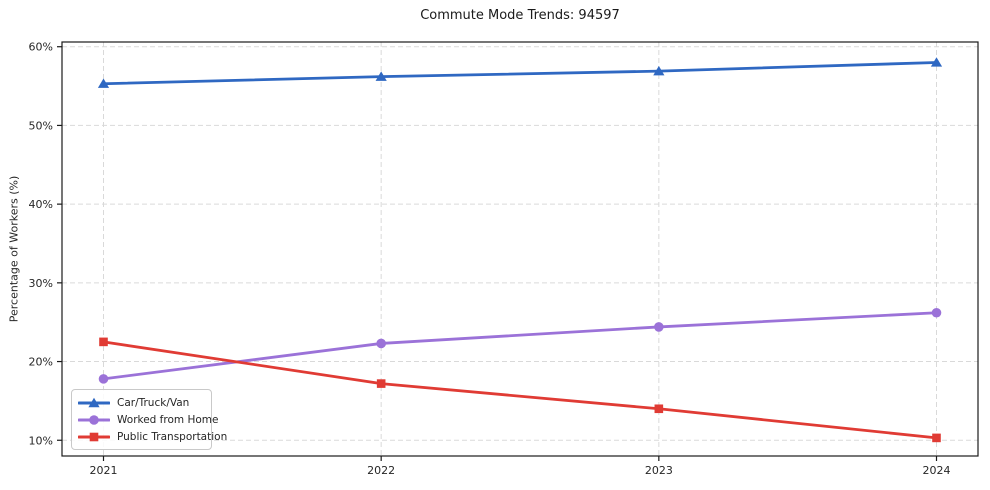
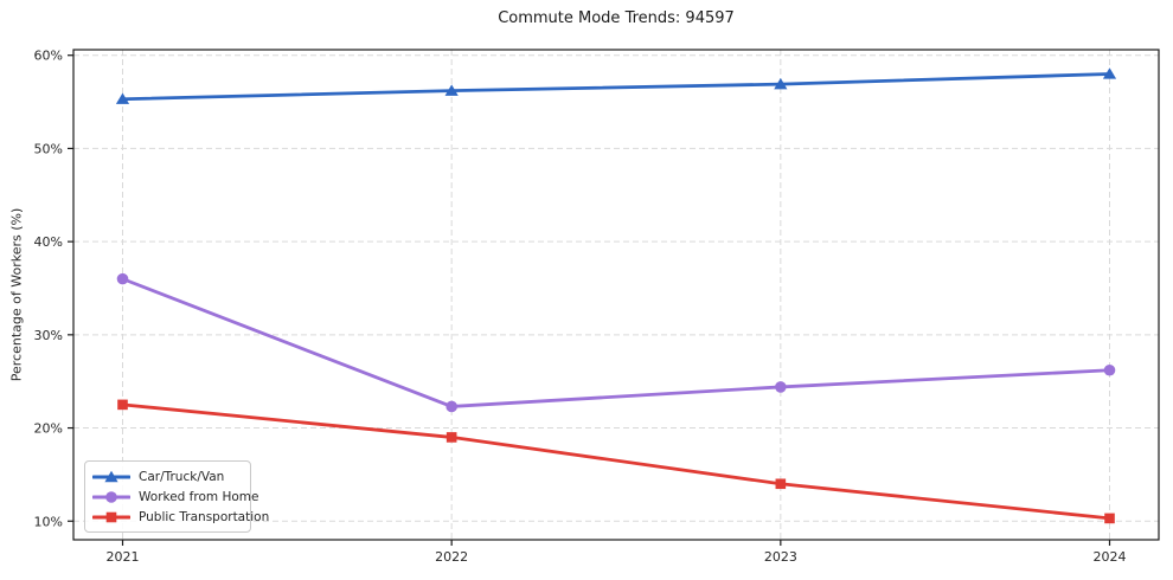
Worked from Home/2021: 18% -> 36%
Public Transportation/2022: 17% -> 19%
